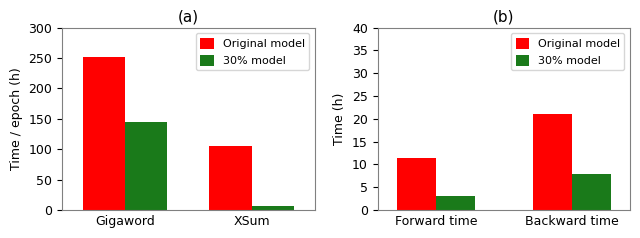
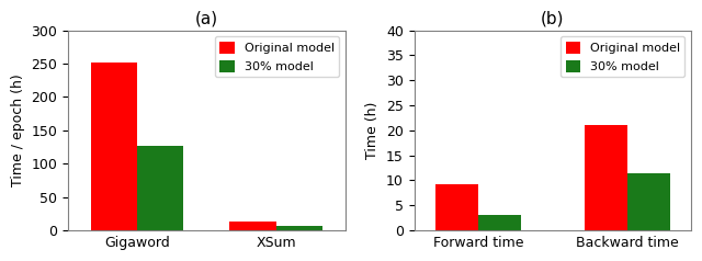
(a)/30% model/Gigaword: 144 -> 127
(a)/Original model/XSum: 106 -> 13
(b)/Original model/Forward time: 11.5 -> 9.3
(b)/30% model/Backward time: 8.0 -> 11.5
